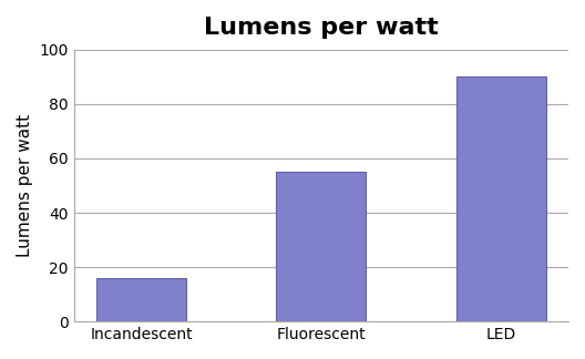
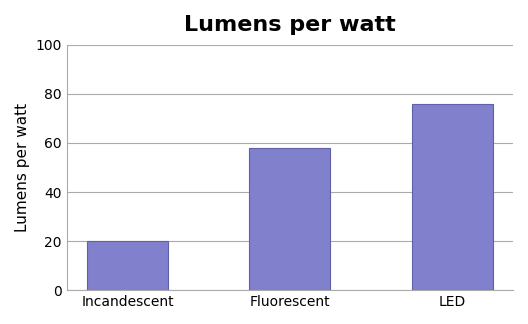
Incandescent: 16 -> 20
Fluorescent: 55 -> 58
LED: 90 -> 76
